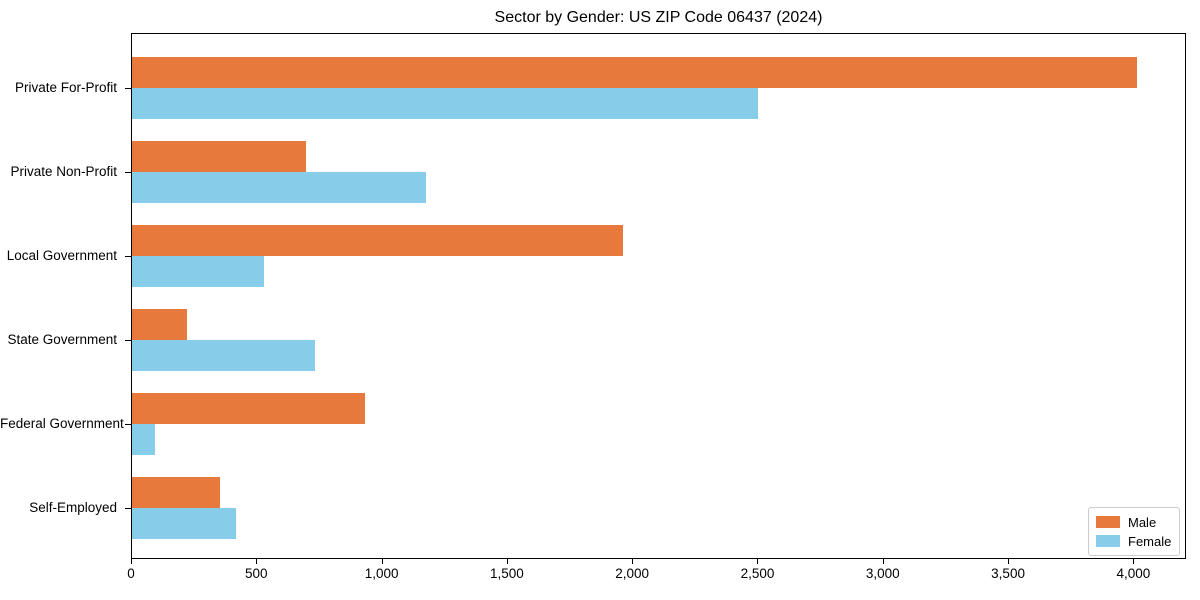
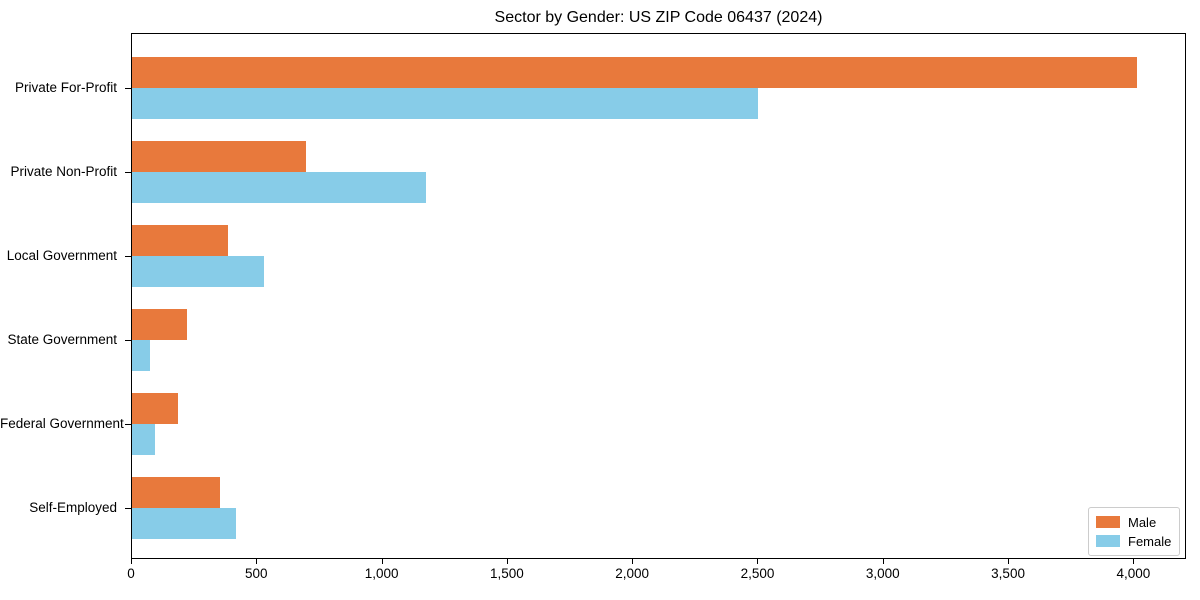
Male/Local Government: 1960 -> 380
Female/State Government: 730 -> 70
Male/Federal Government: 930 -> 180
